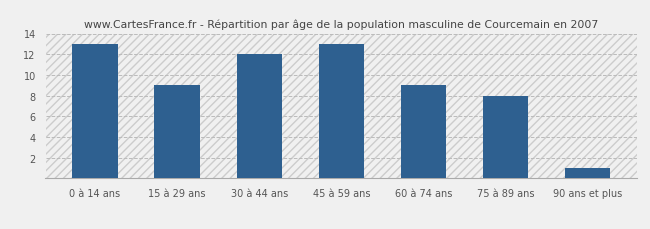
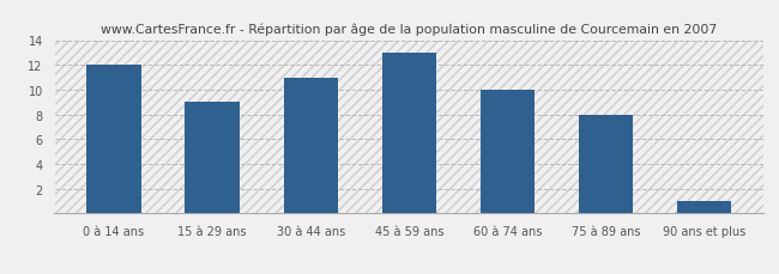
0 à 14 ans: 13 -> 12
30 à 44 ans: 12 -> 11
60 à 74 ans: 9 -> 10
